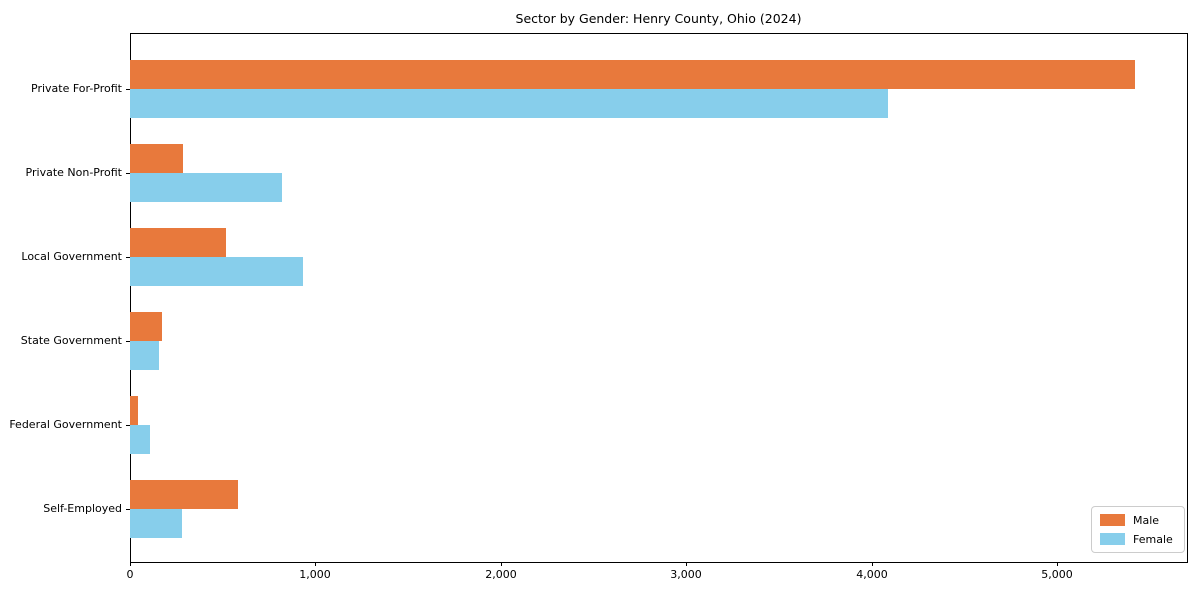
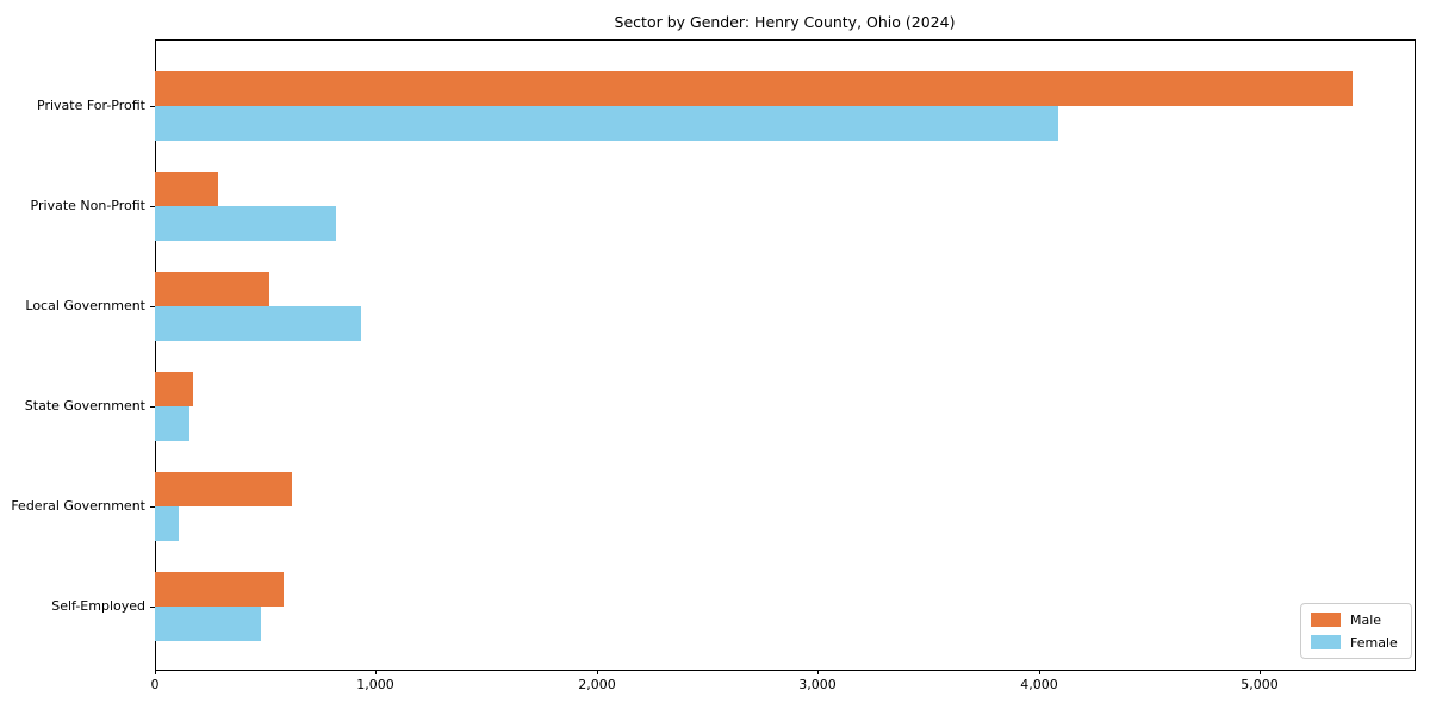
Male/Federal Government: 40 -> 620
Female/Self-Employed: 280 -> 480
